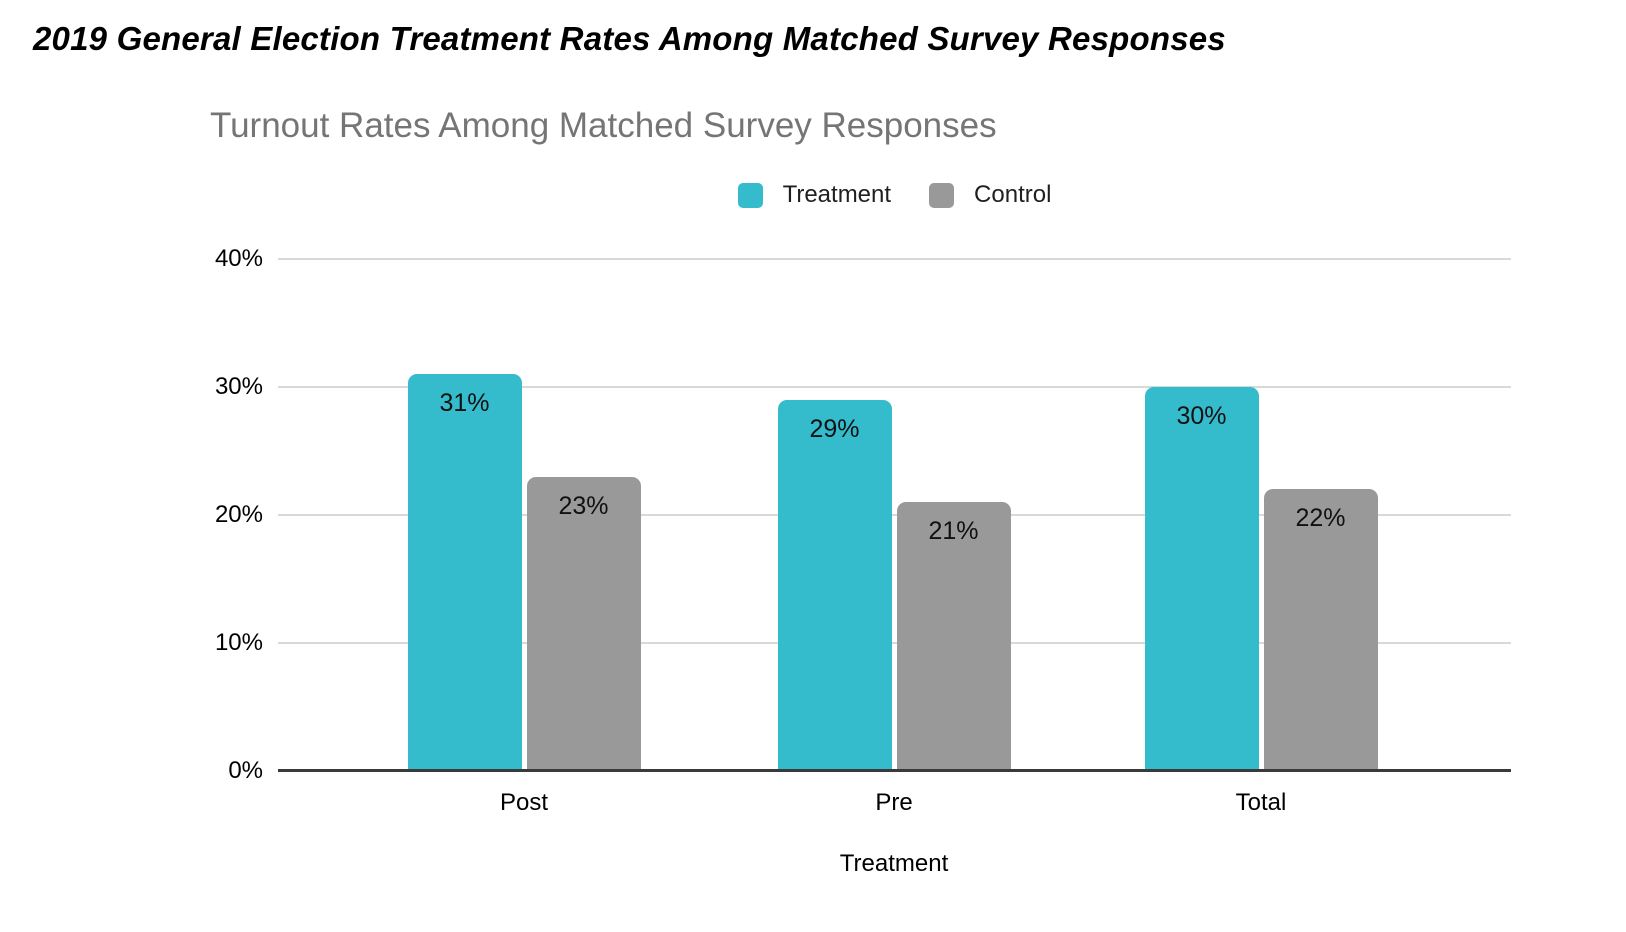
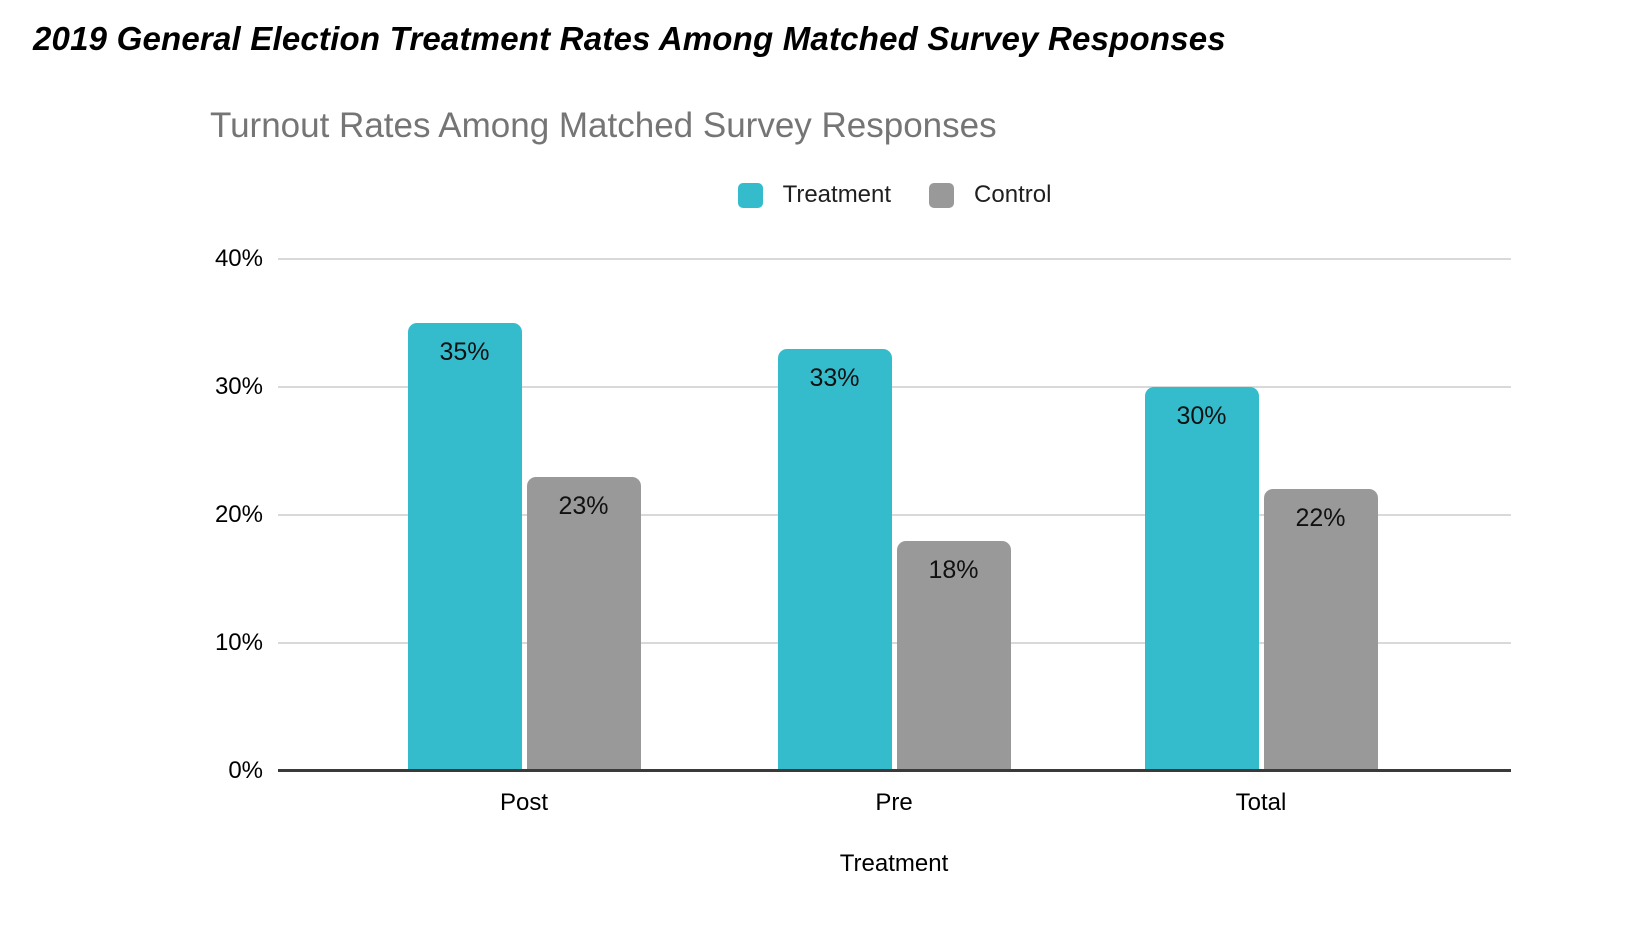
Treatment/Post: 31% -> 35%
Treatment/Pre: 29% -> 33%
Control/Pre: 21% -> 18%
